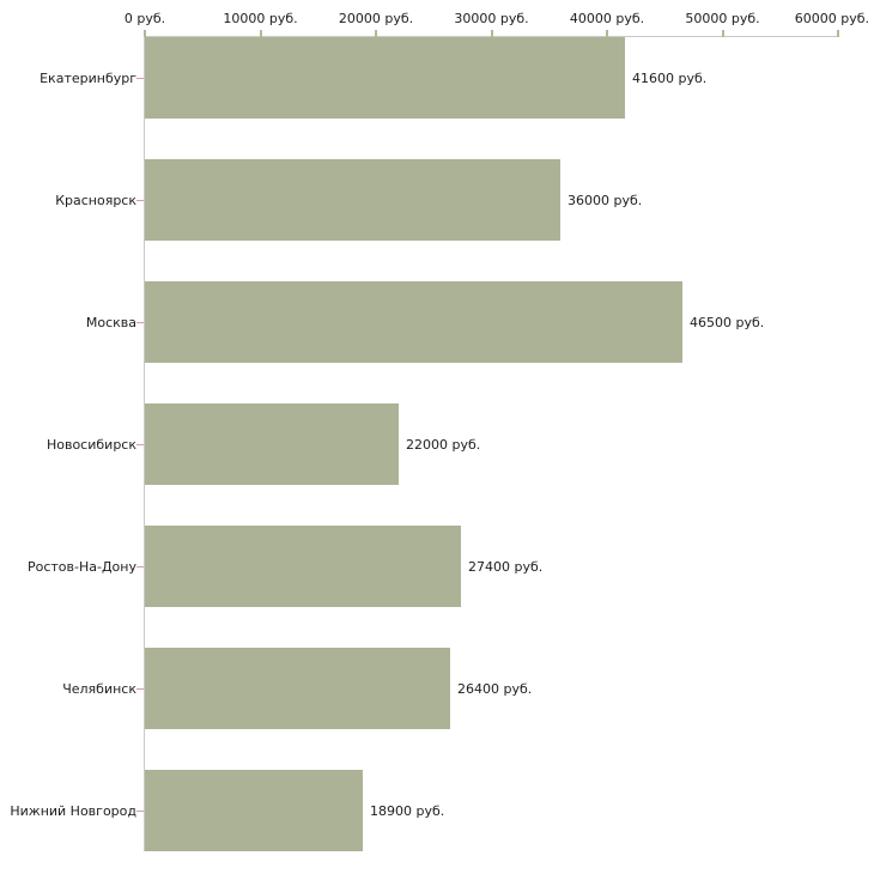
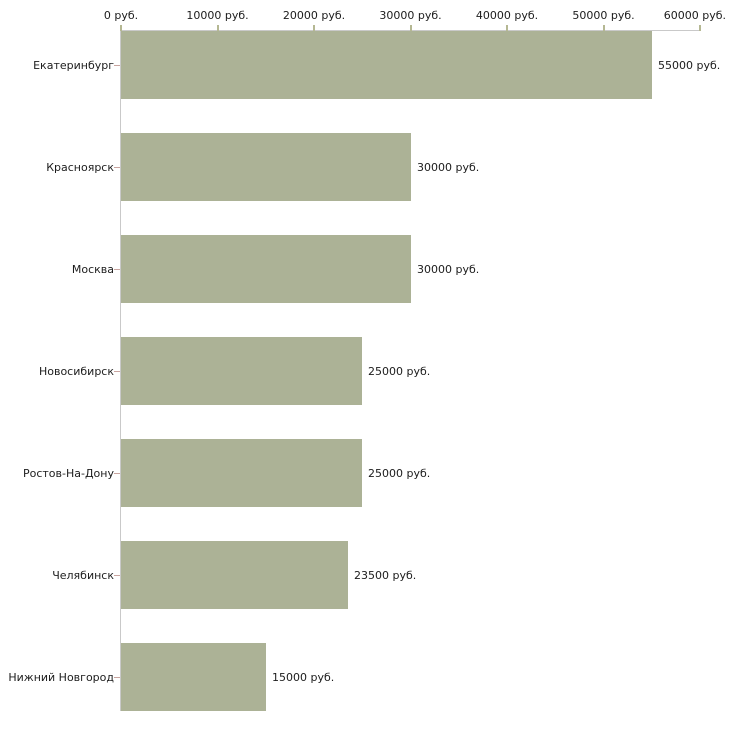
Екатеринбург: 41600 -> 55000
Красноярск: 36000 -> 30000
Москва: 46500 -> 30000
Новосибирск: 22000 -> 25000
Ростов-На-Дону: 27400 -> 25000
Челябинск: 26400 -> 23500
Нижний Новгород: 18900 -> 15000
